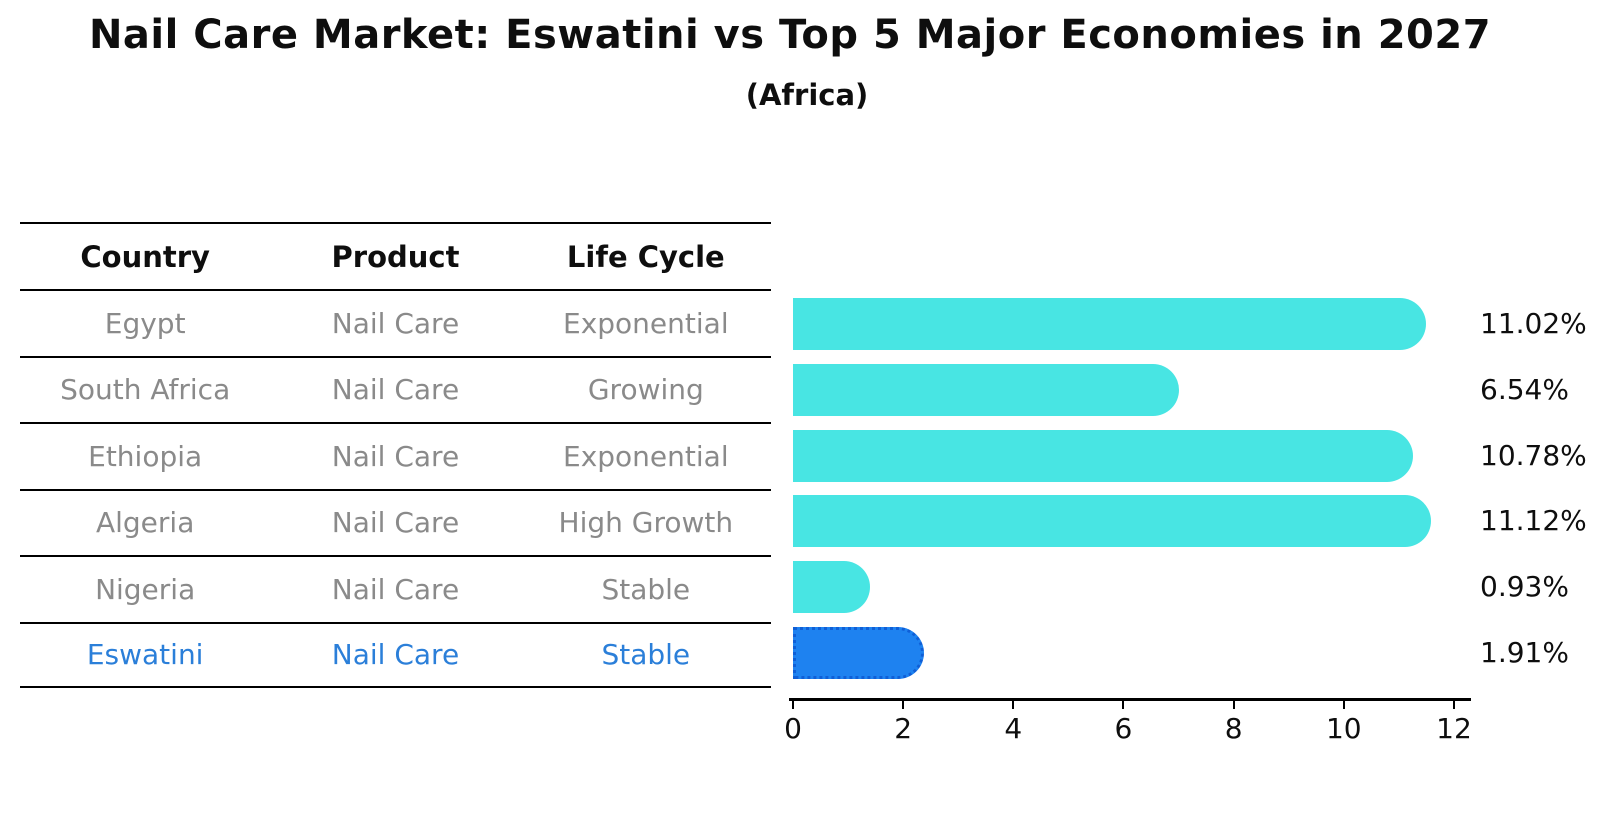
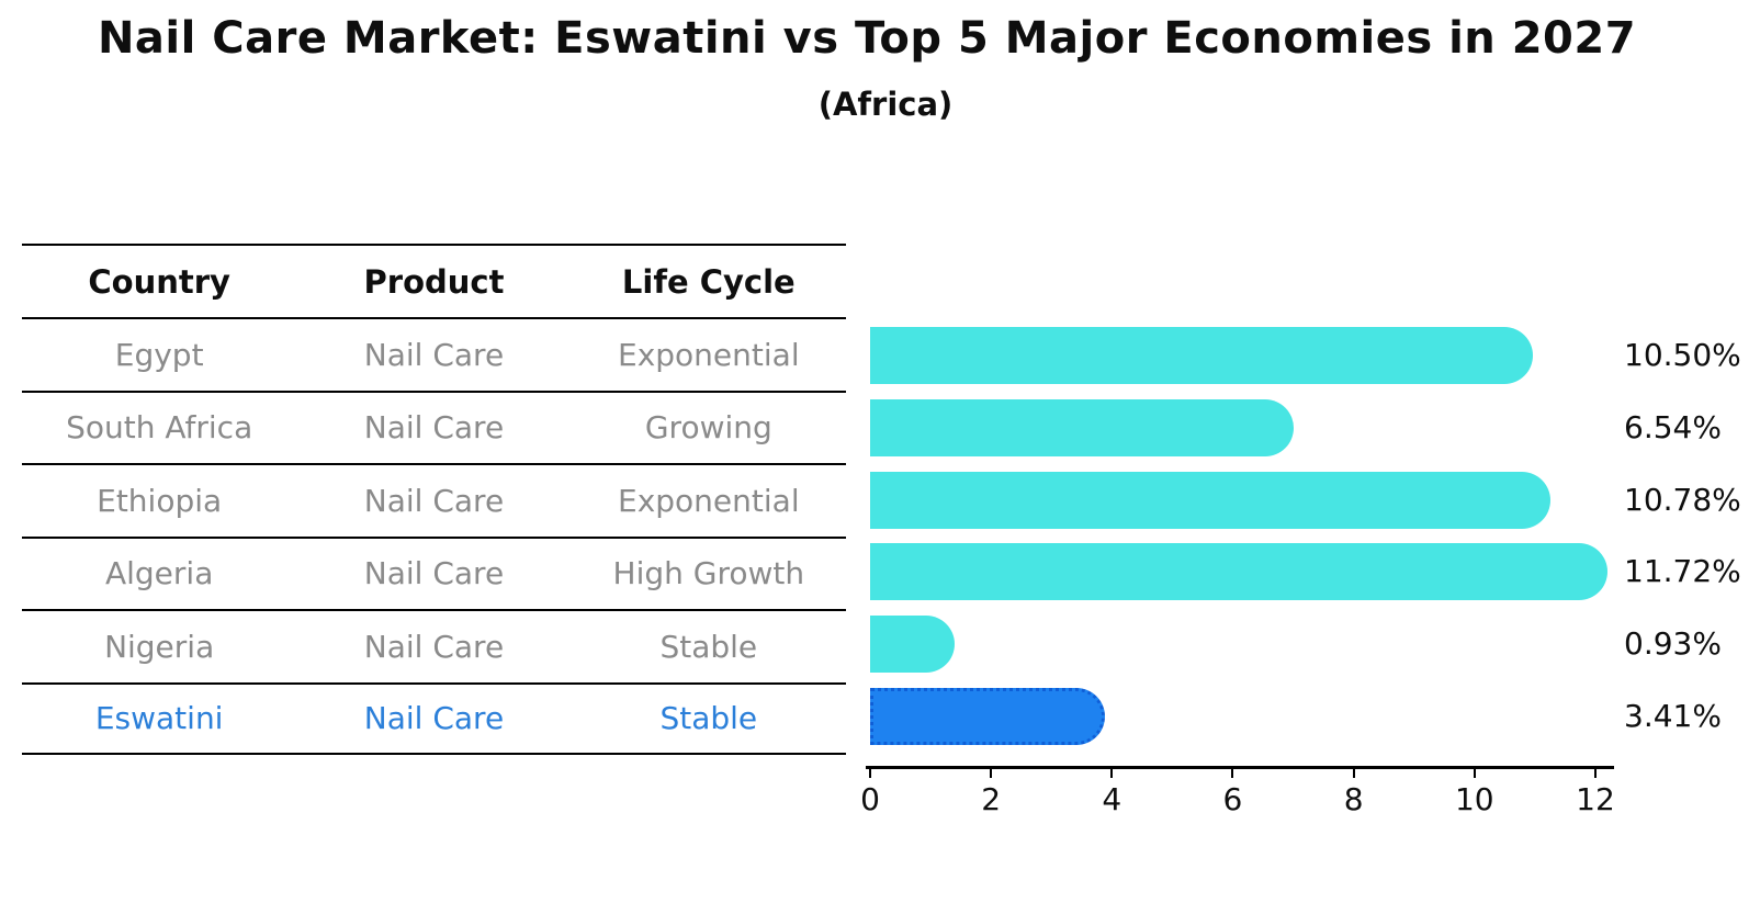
Egypt: 11.02% -> 10.50%
Algeria: 11.12% -> 11.72%
Eswatini: 1.91% -> 3.41%
